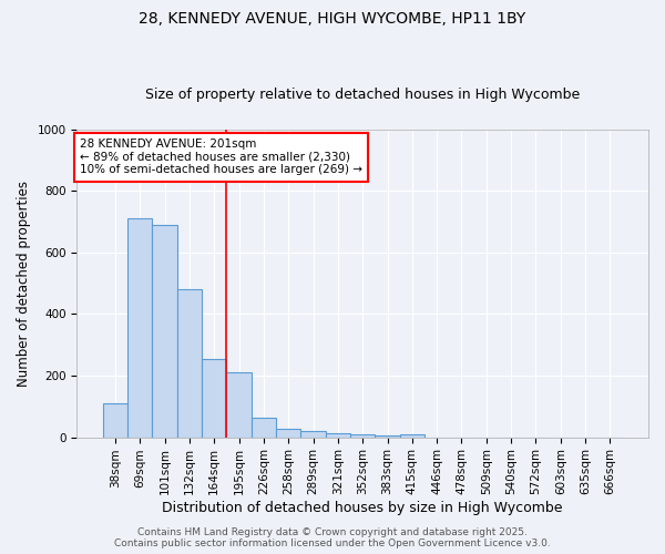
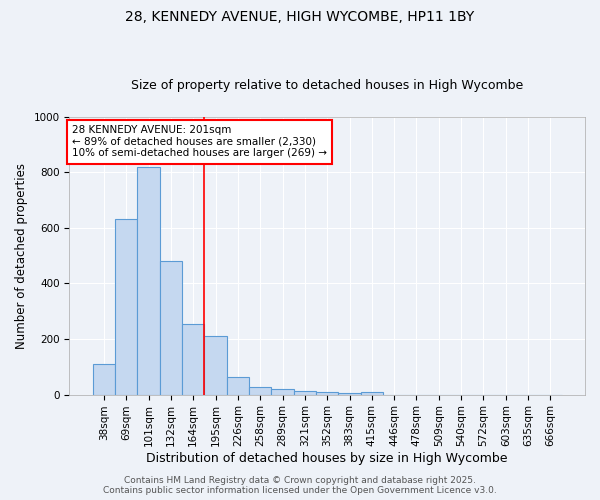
69sqm: 710 -> 633
101sqm: 690 -> 820
